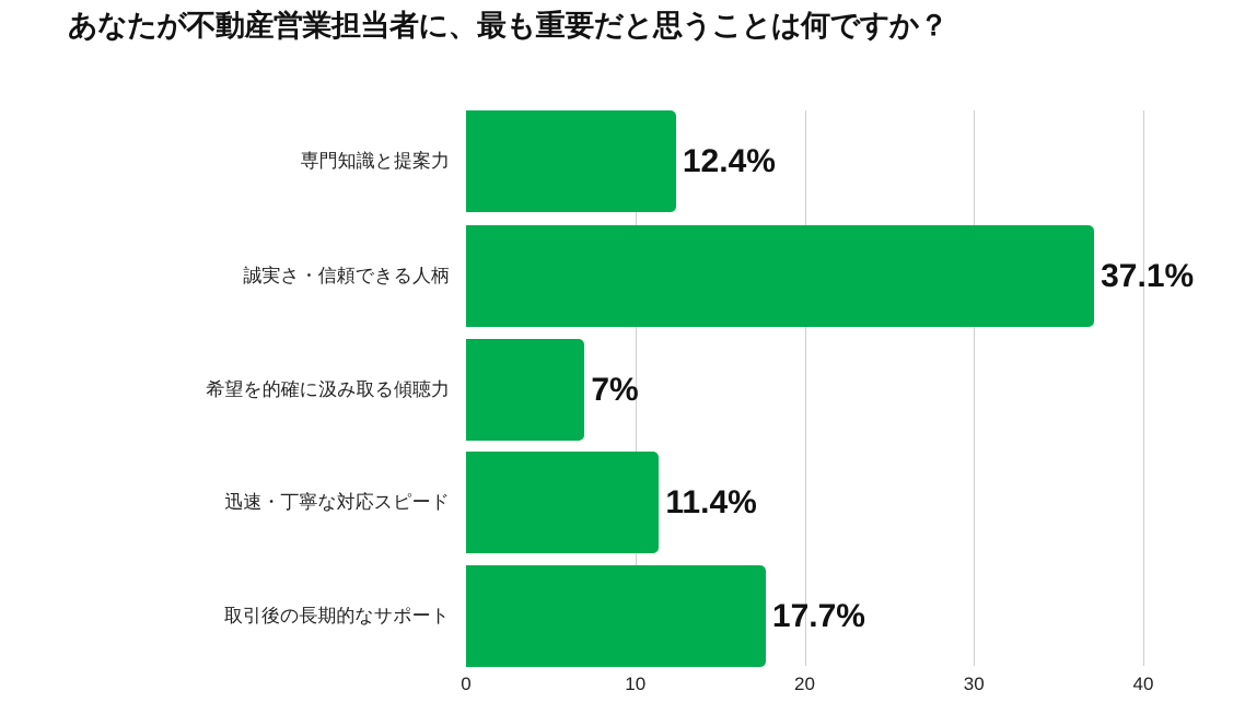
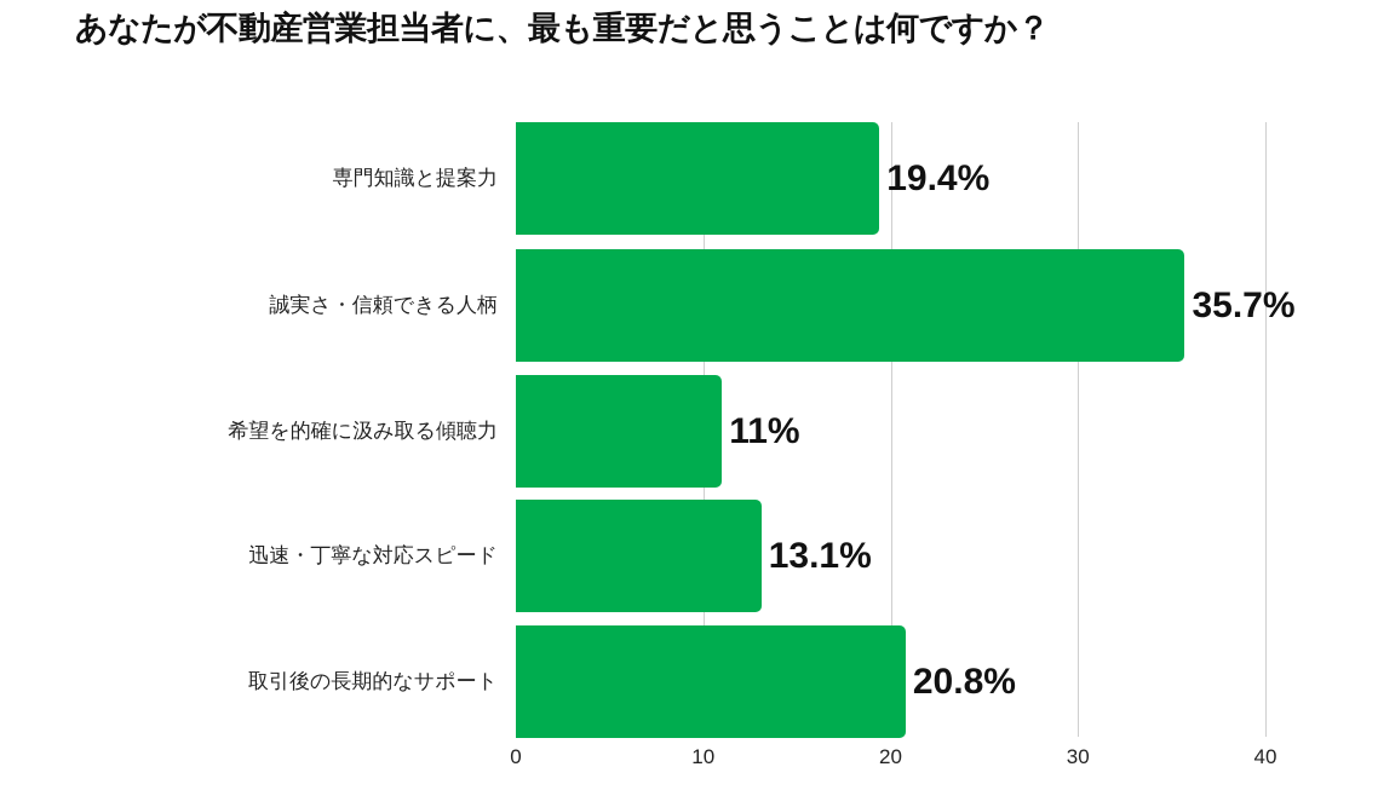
専門知識と提案力: 12.4% -> 19.4%
誠実さ・信頼できる人柄: 37.1% -> 35.7%
希望を的確に汲み取る傾聴力: 7% -> 11%
迅速・丁寧な対応スピード: 11.4% -> 13.1%
取引後の長期的なサポート: 17.7% -> 20.8%
